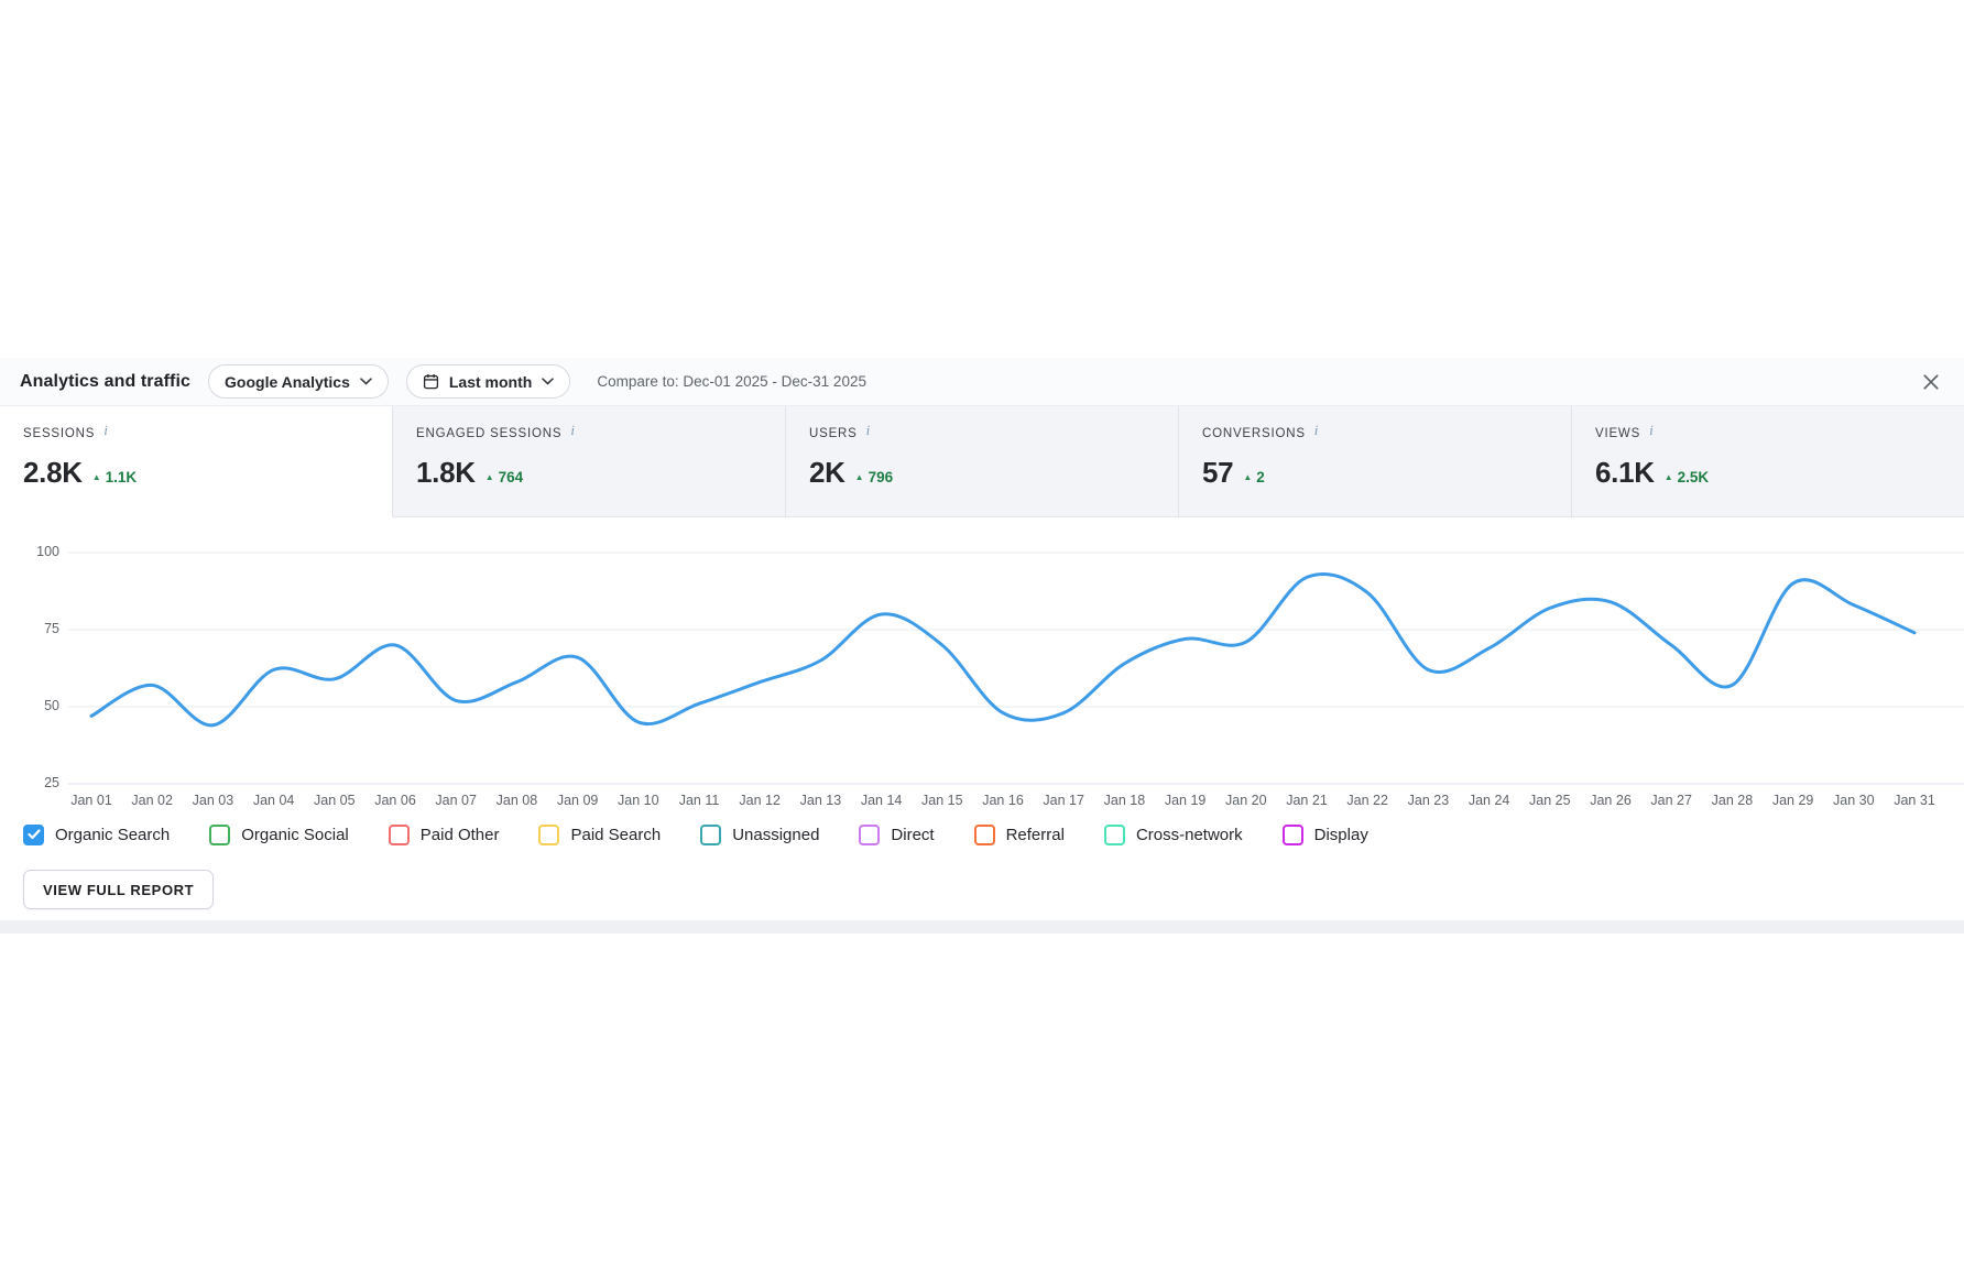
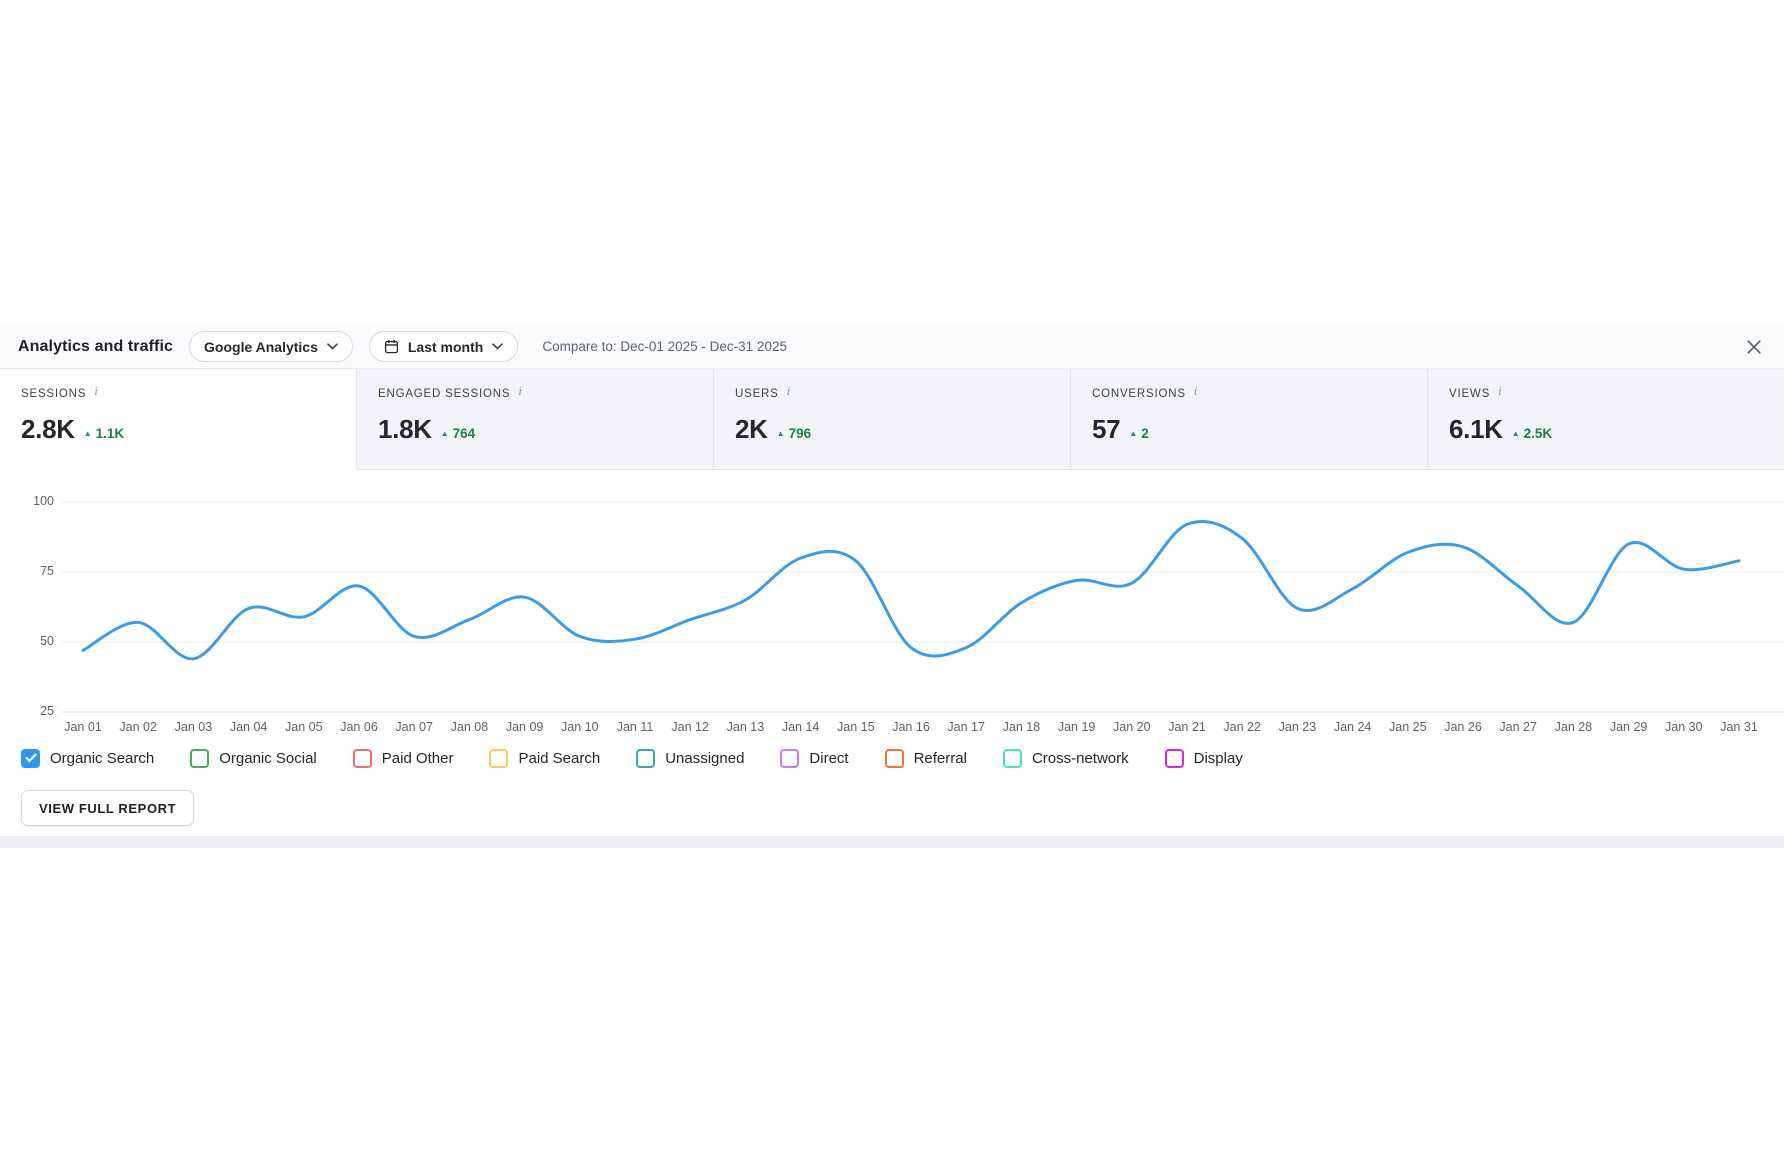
Jan 10: 45 -> 52
Jan 15: 70 -> 79
Jan 29: 90 -> 85
Jan 30: 83 -> 76
Jan 31: 74 -> 79
